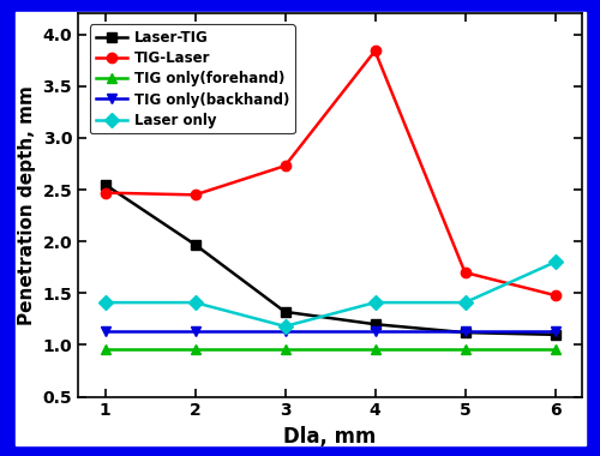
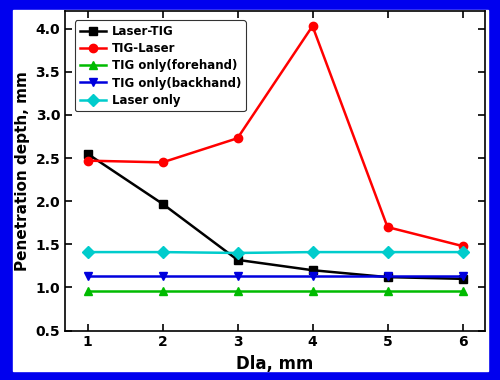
Laser only/3: 1.18 -> 1.40
TIG-Laser/4: 3.84 -> 4.03
Laser only/6: 1.80 -> 1.41
